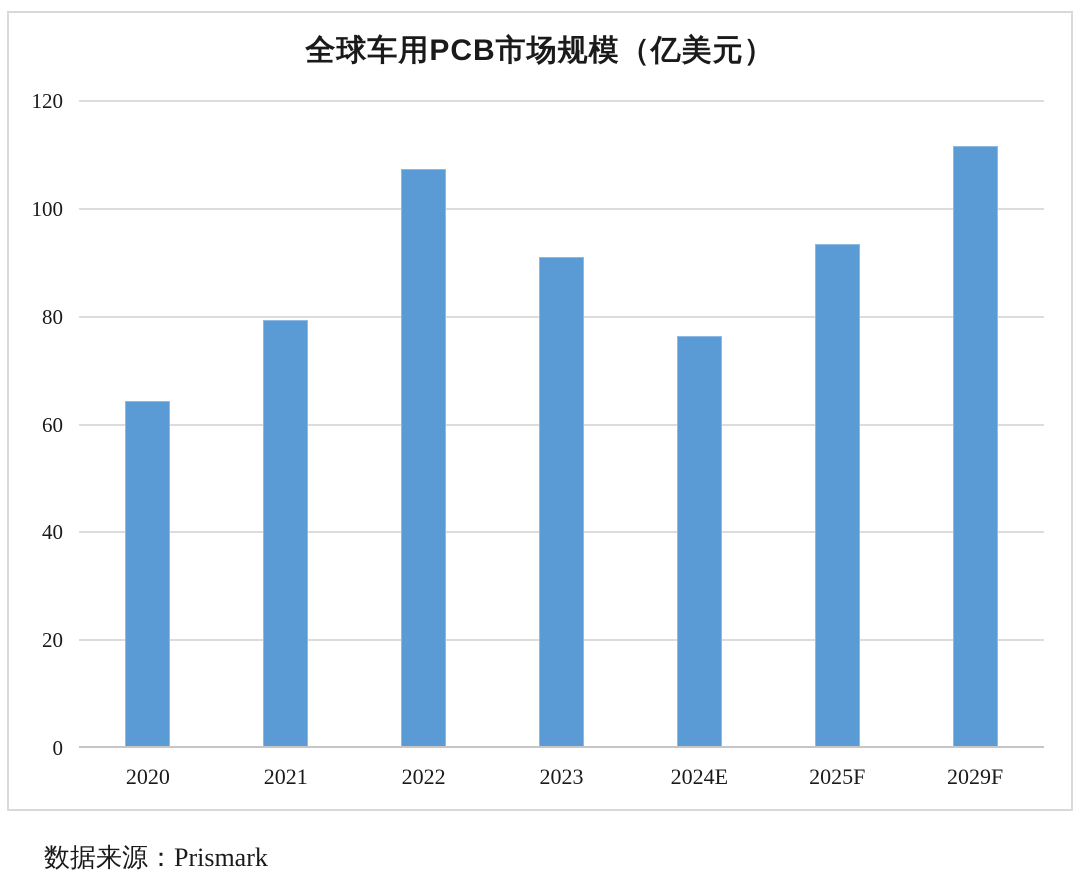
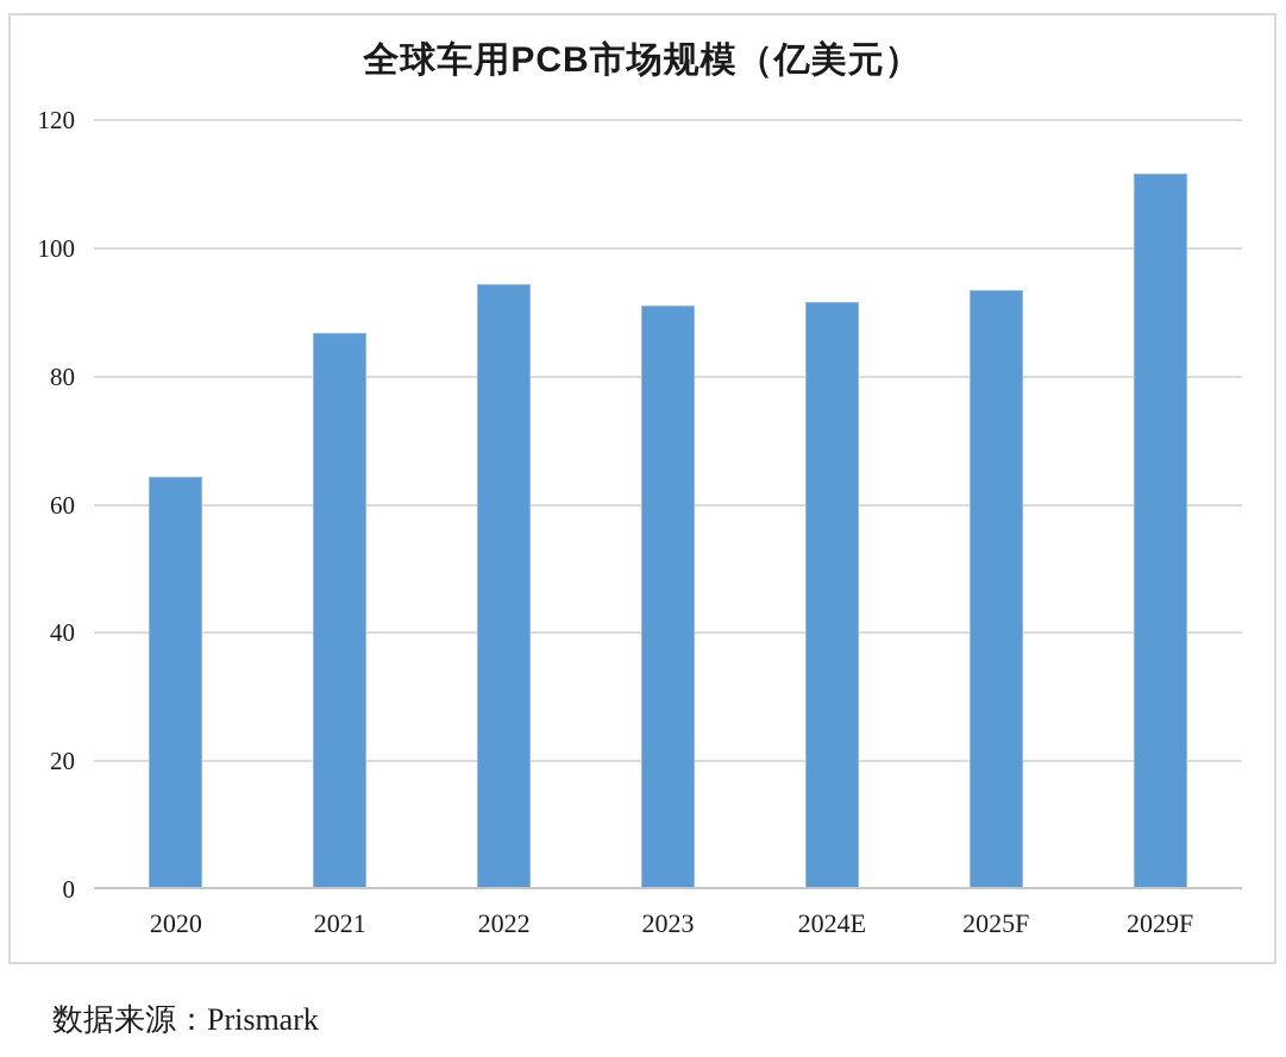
2021: 79 -> 86
2022: 107 -> 94
2024E: 76 -> 91
